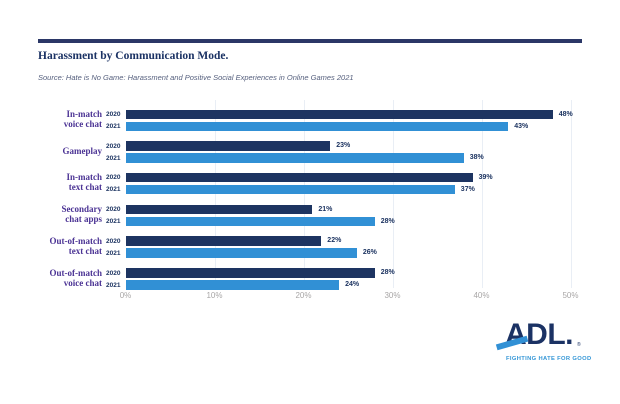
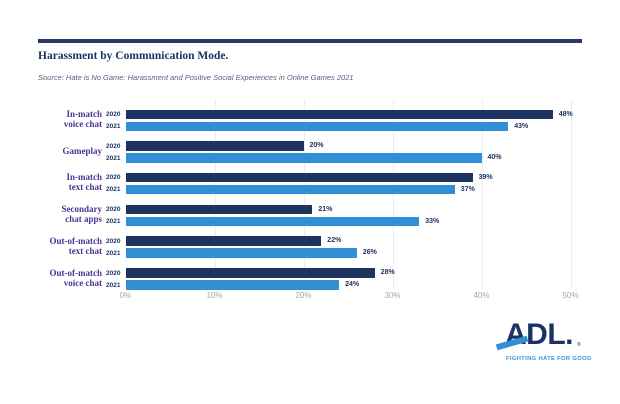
2020/Gameplay: 23% -> 20%
2021/Gameplay: 38% -> 40%
2021/Secondary chat apps: 28% -> 33%
